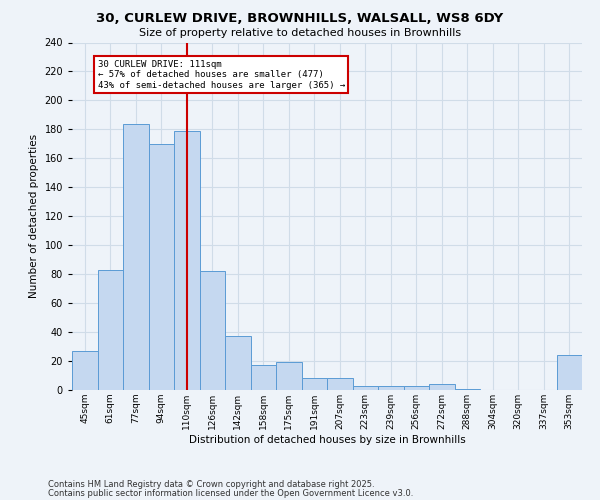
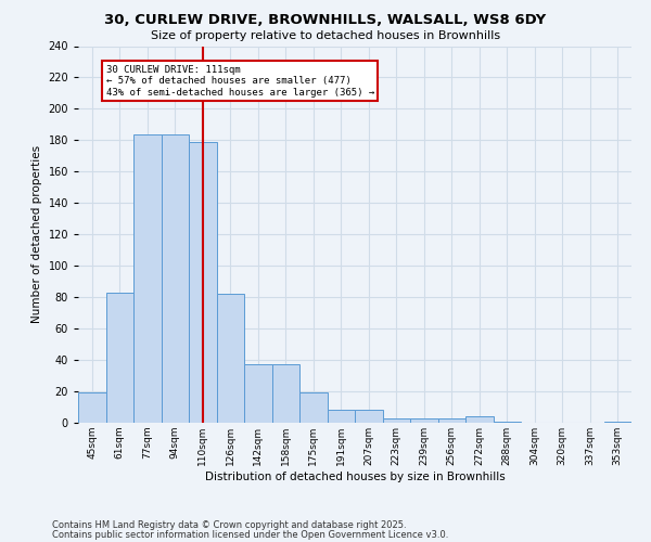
45sqm: 27 -> 19
94sqm: 170 -> 184
158sqm: 17 -> 37
353sqm: 24 -> 1
